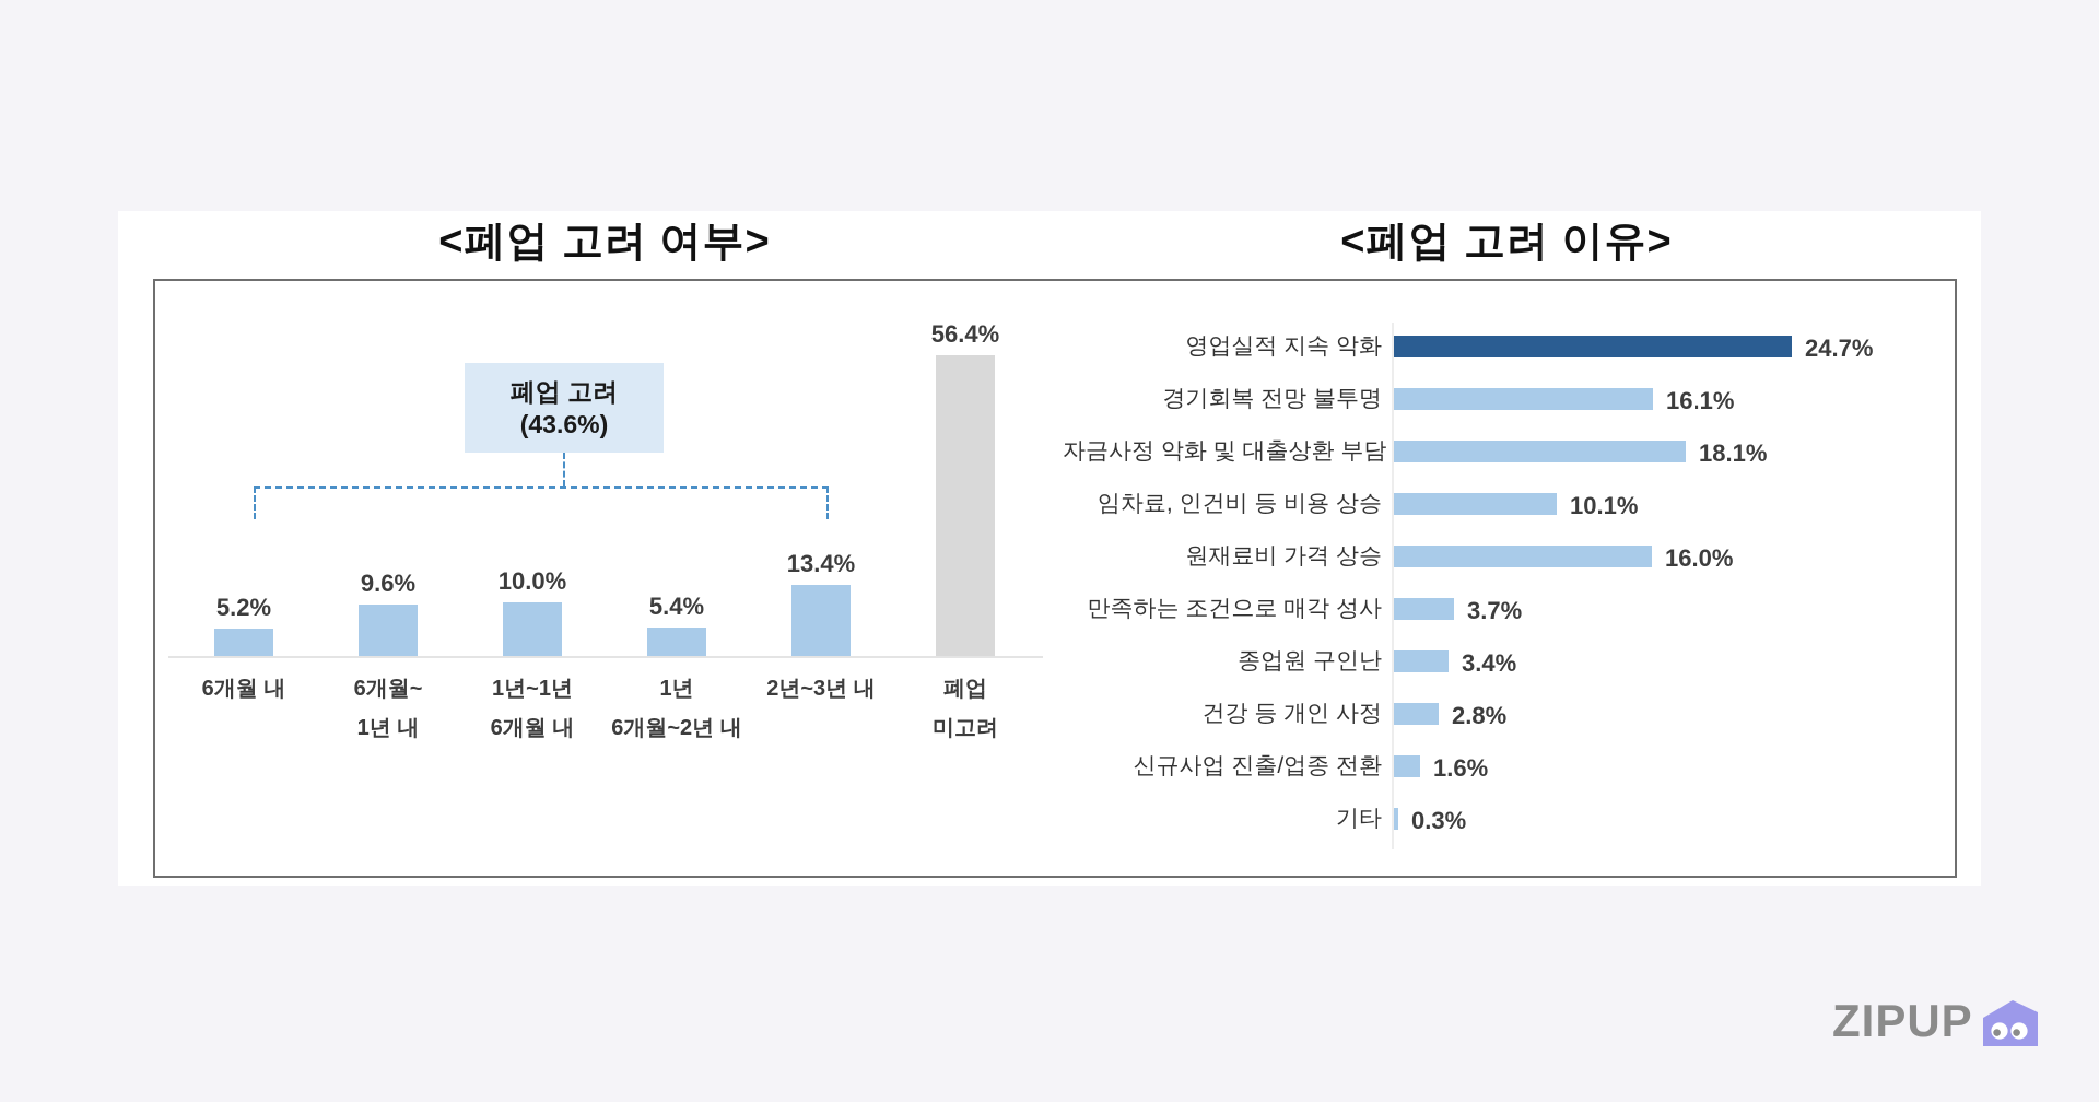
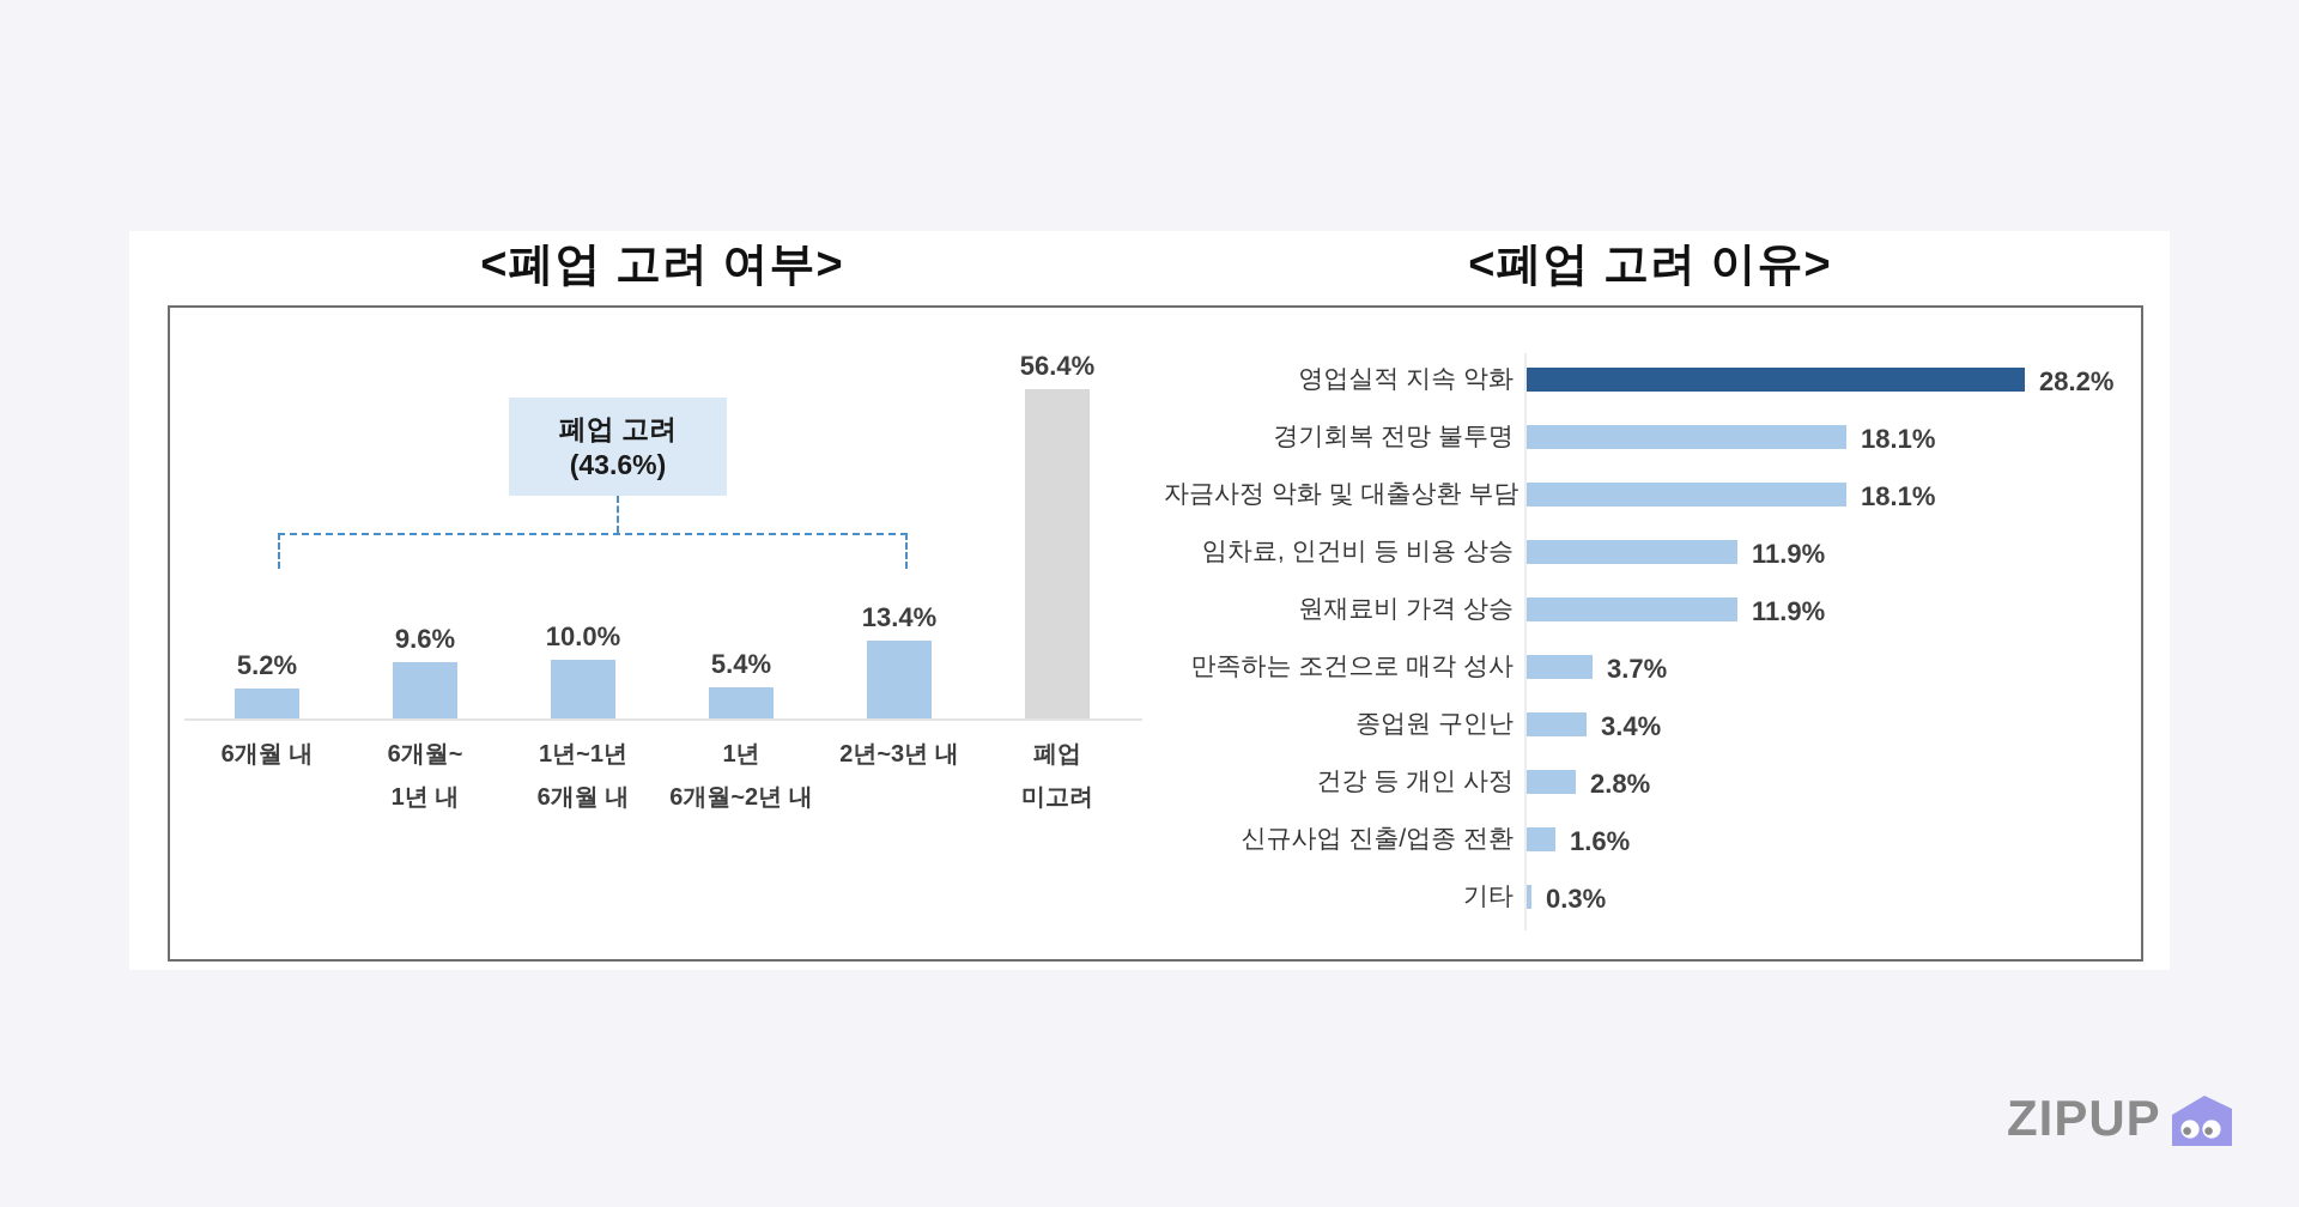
<폐업 고려 이유>/영업실적 지속 악화: 24.7% -> 28.2%
<폐업 고려 이유>/경기회복 전망 불투명: 16.1% -> 18.1%
<폐업 고려 이유>/임차료, 인건비 등 비용 상승: 10.1% -> 11.9%
<폐업 고려 이유>/원재료비 가격 상승: 16.0% -> 11.9%
